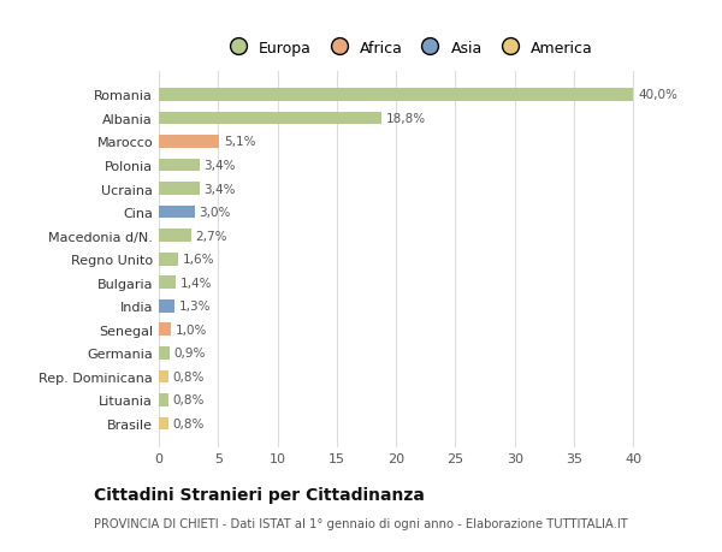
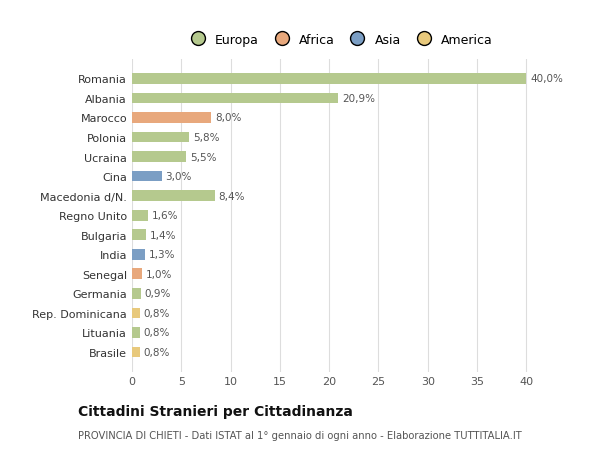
Albania: 18,8% -> 20,9%
Marocco: 5,1% -> 8,0%
Polonia: 3,4% -> 5,8%
Ucraina: 3,4% -> 5,5%
Macedonia d/N.: 2,7% -> 8,4%
